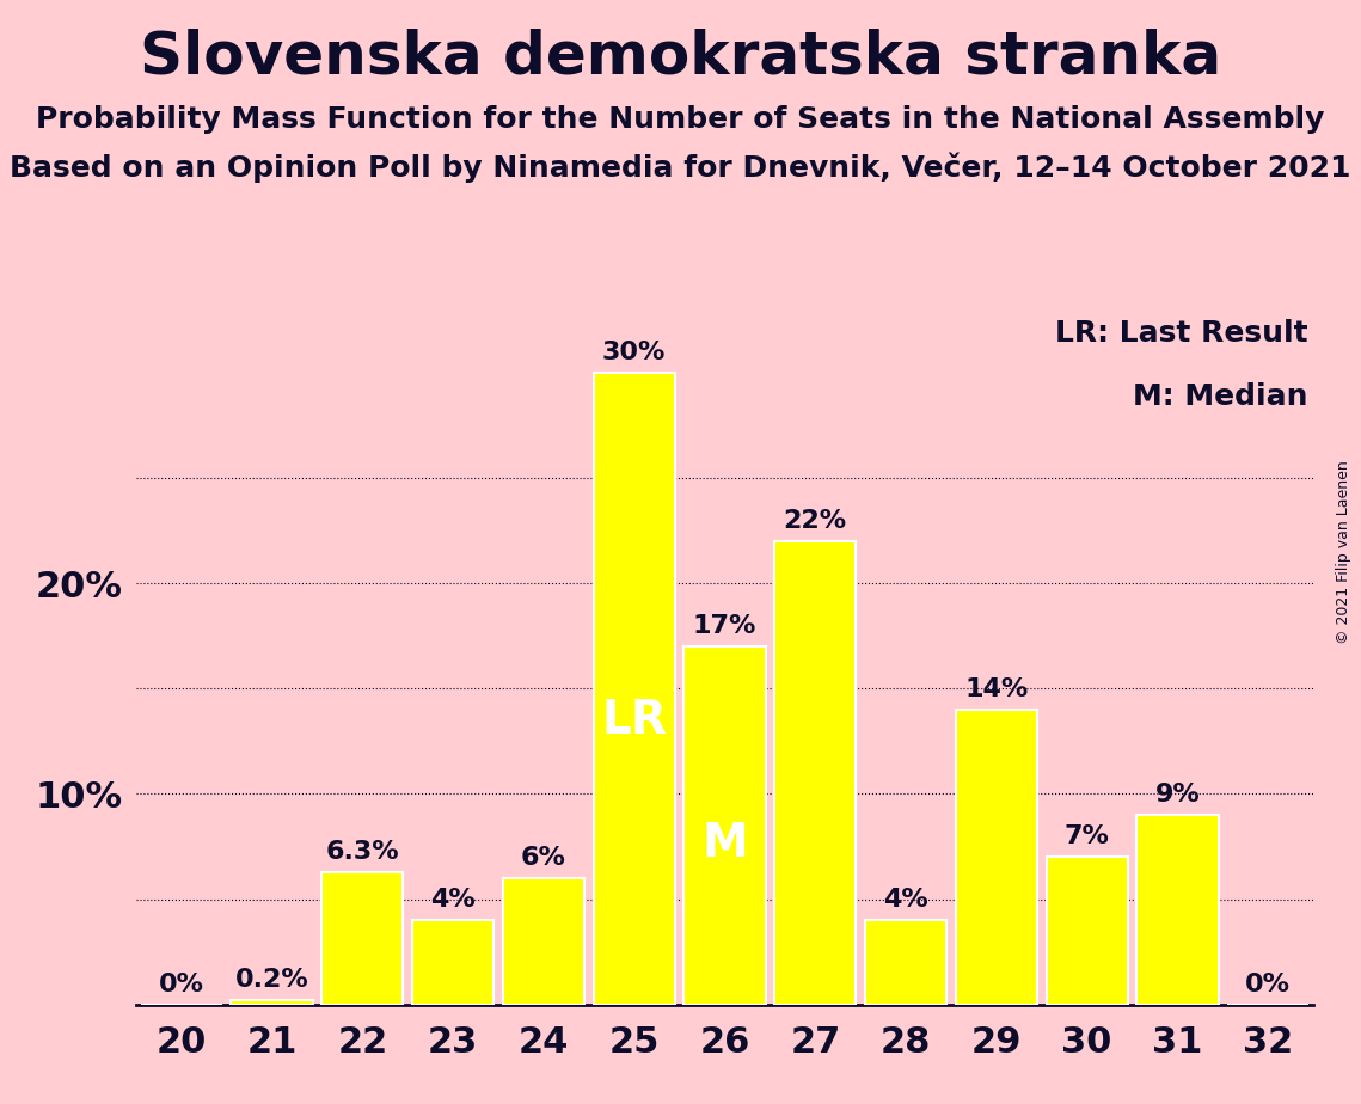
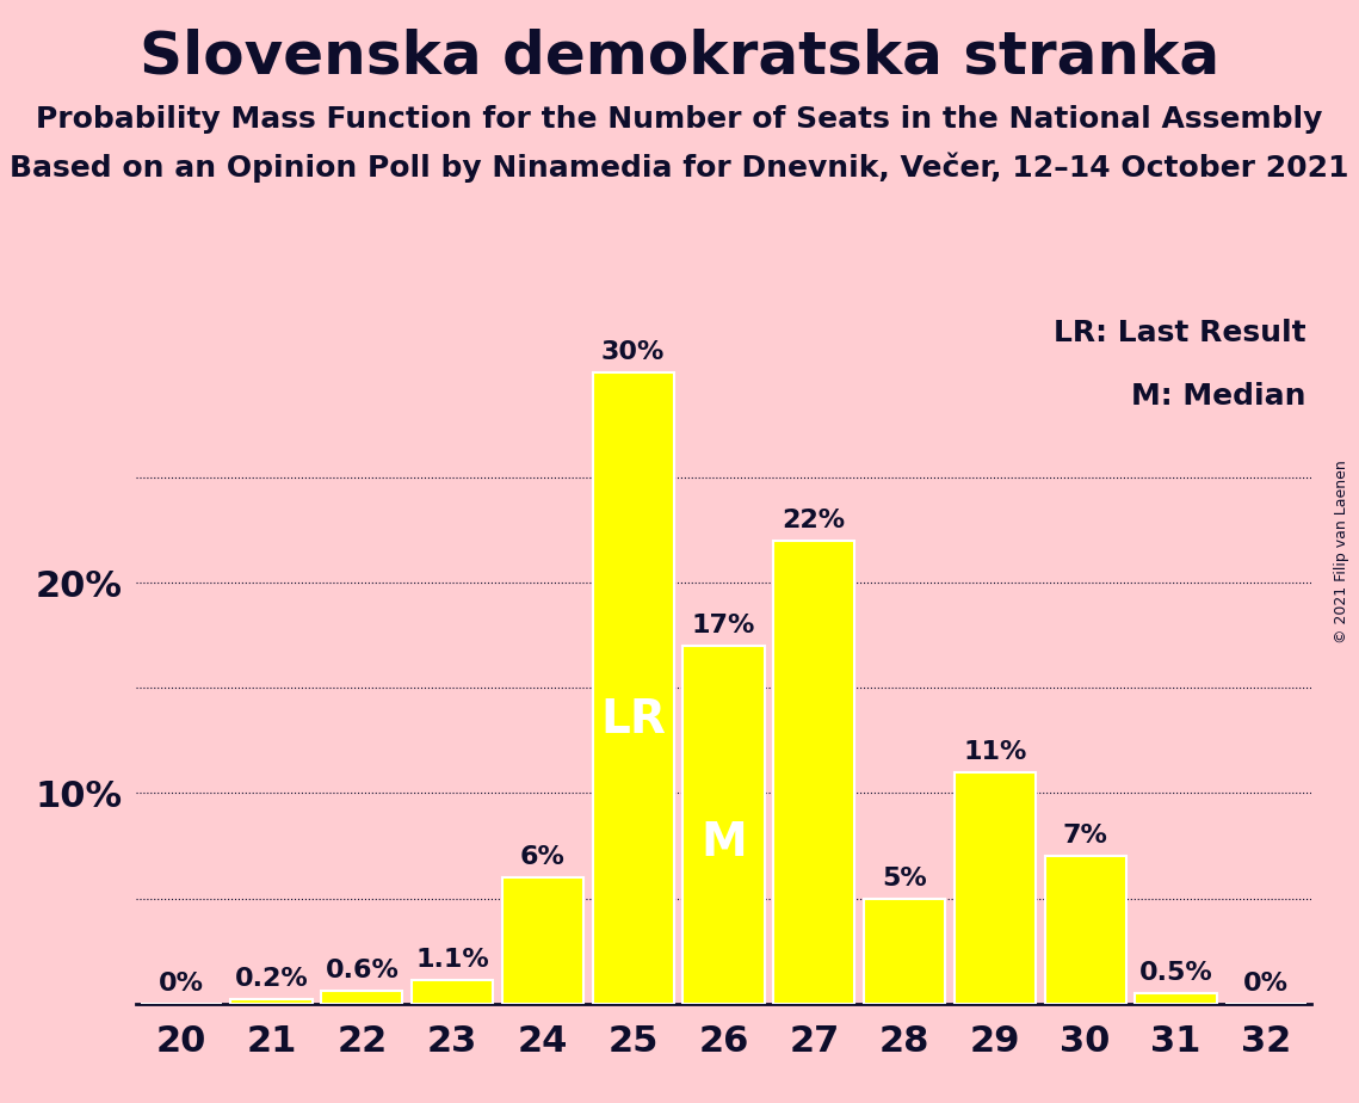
22: 6.3% -> 0.6%
23: 4% -> 1.1%
28: 4% -> 5%
29: 14% -> 11%
31: 9% -> 0.5%
